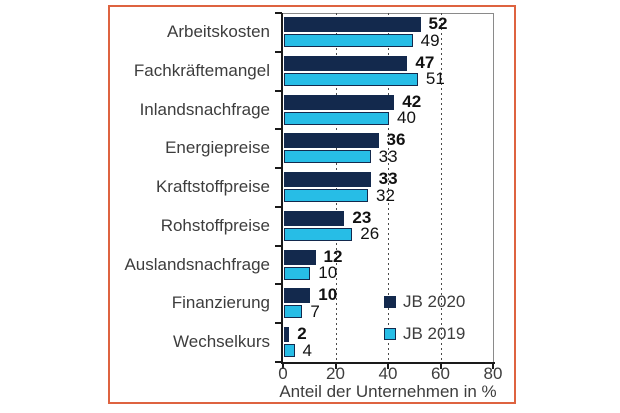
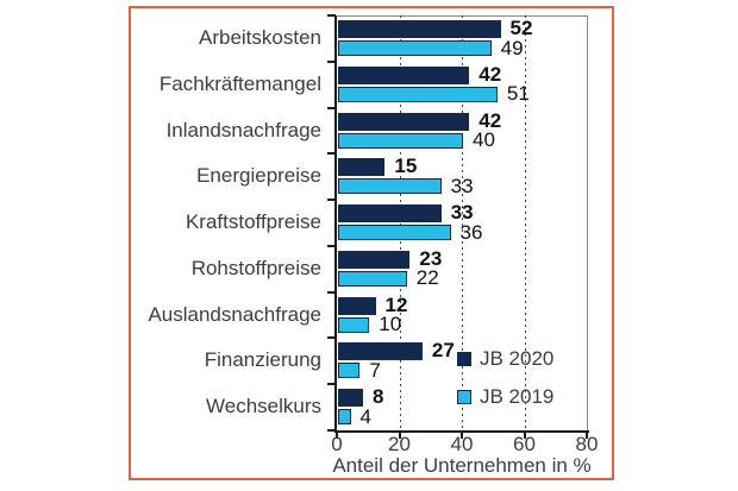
JB 2020/Fachkräftemangel: 47 -> 42
JB 2020/Energiepreise: 36 -> 15
JB 2019/Kraftstoffpreise: 32 -> 36
JB 2019/Rohstoffpreise: 26 -> 22
JB 2020/Finanzierung: 10 -> 27
JB 2020/Wechselkurs: 2 -> 8
